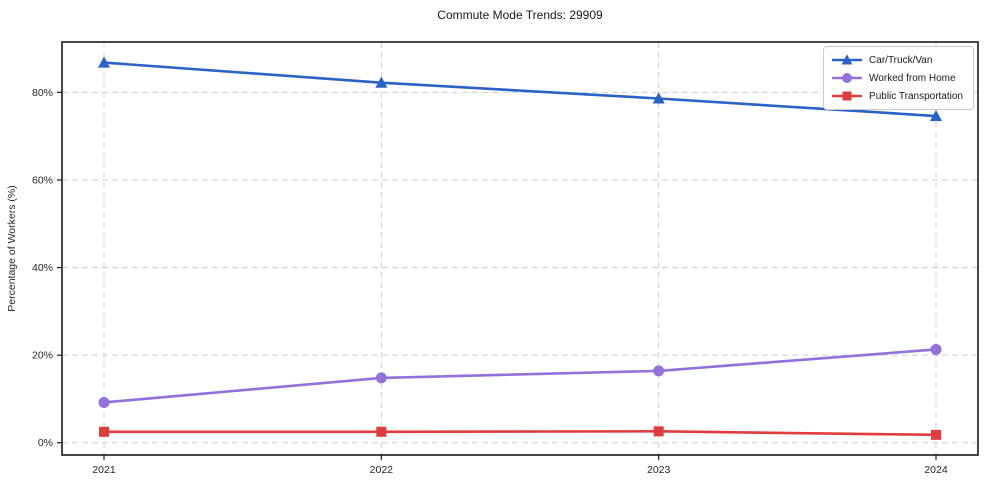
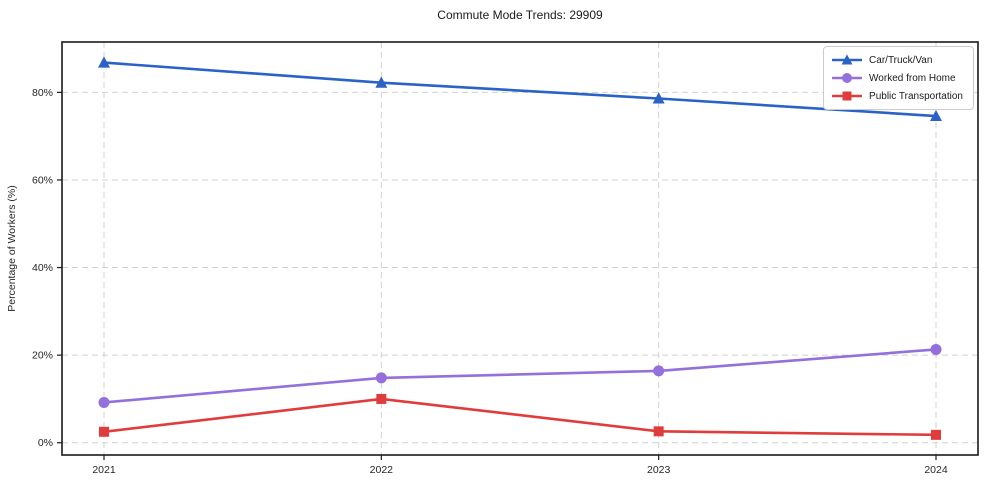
Public Transportation/2022: 2% -> 10%
